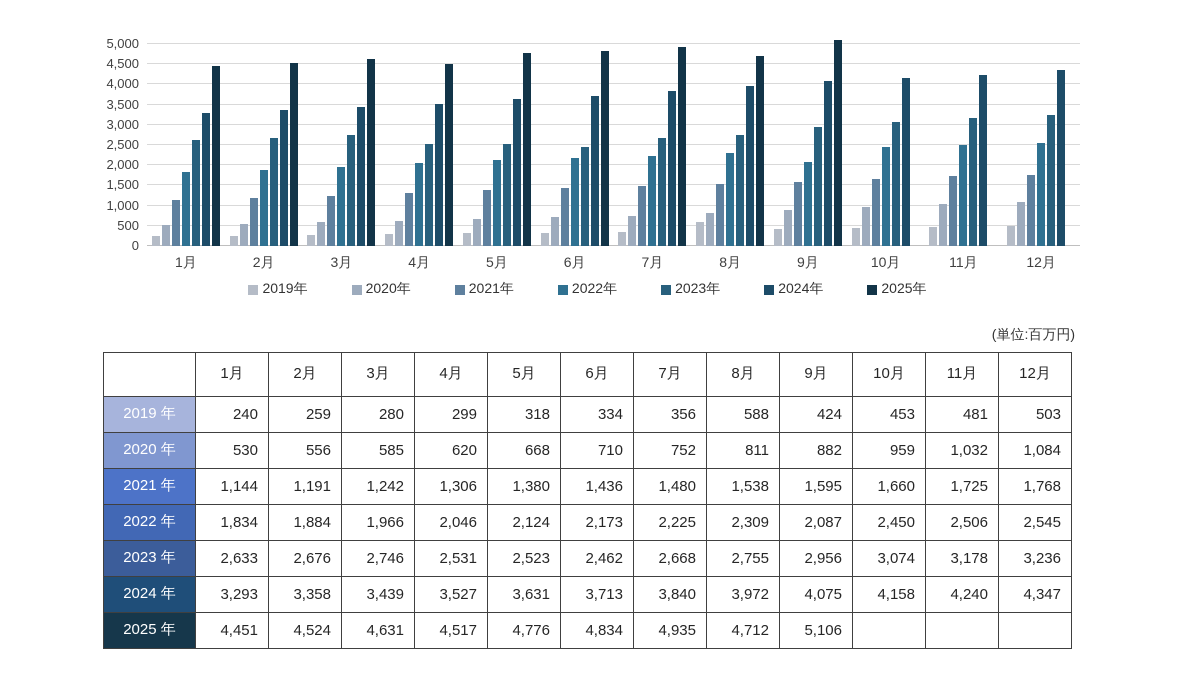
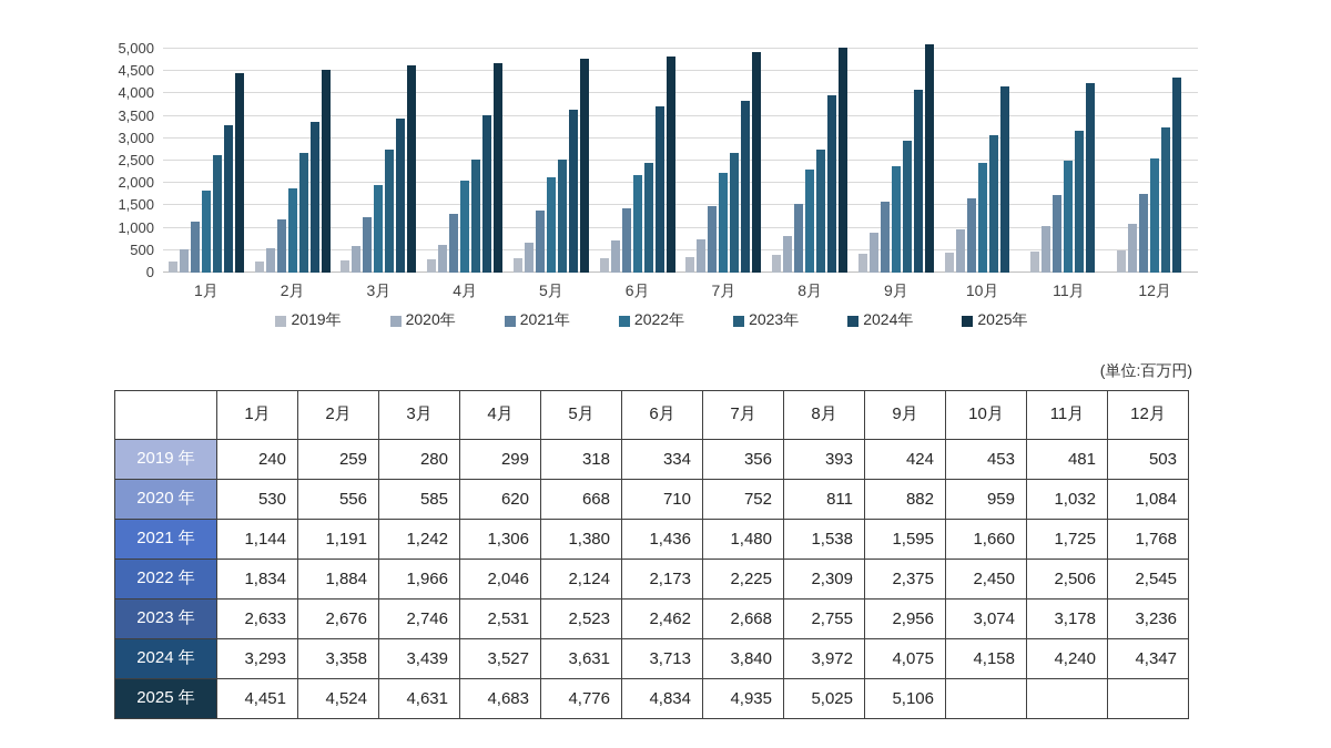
2025年/4月: 4,517 -> 4,683
2019年/8月: 588 -> 393
2025年/8月: 4,712 -> 5,025
2022年/9月: 2,087 -> 2,375
